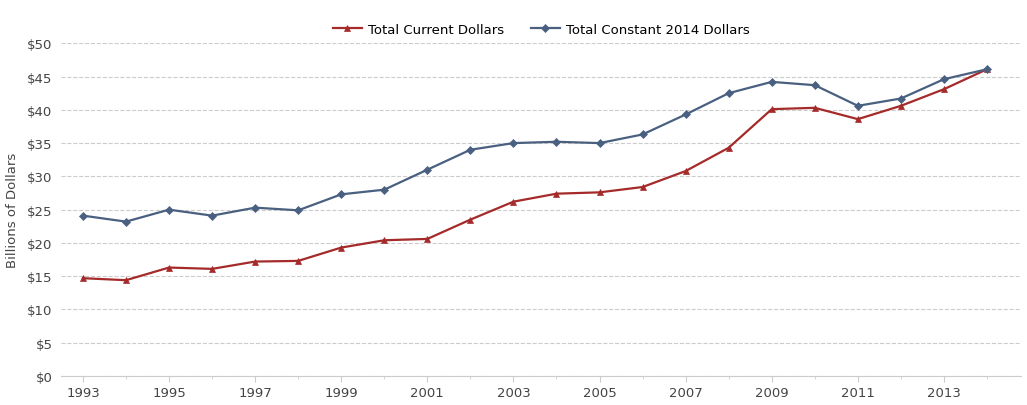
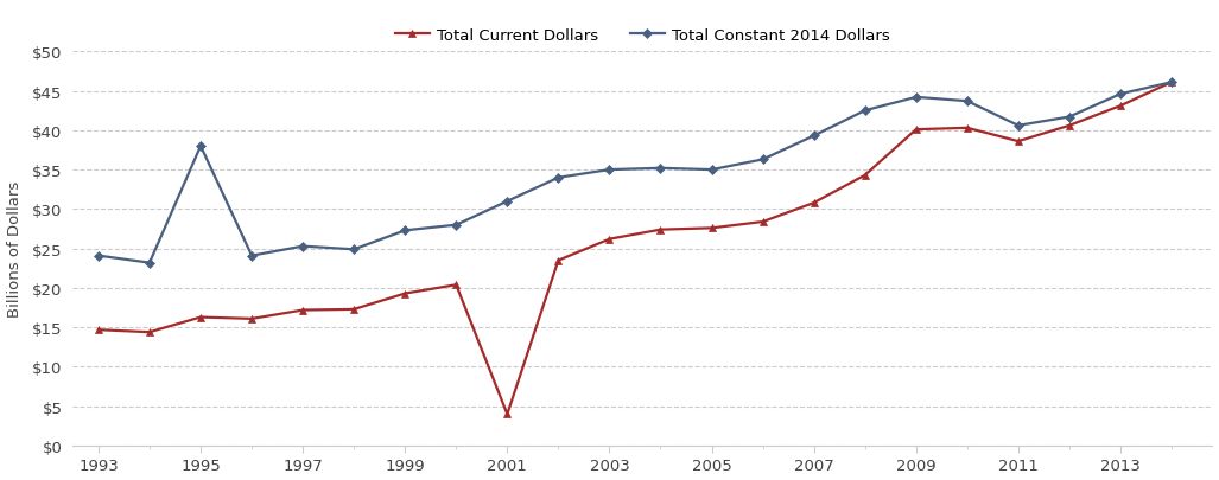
Total Constant 2014 Dollars/1995: $25.0 -> $38.0
Total Current Dollars/2001: $20.6 -> $4.0
